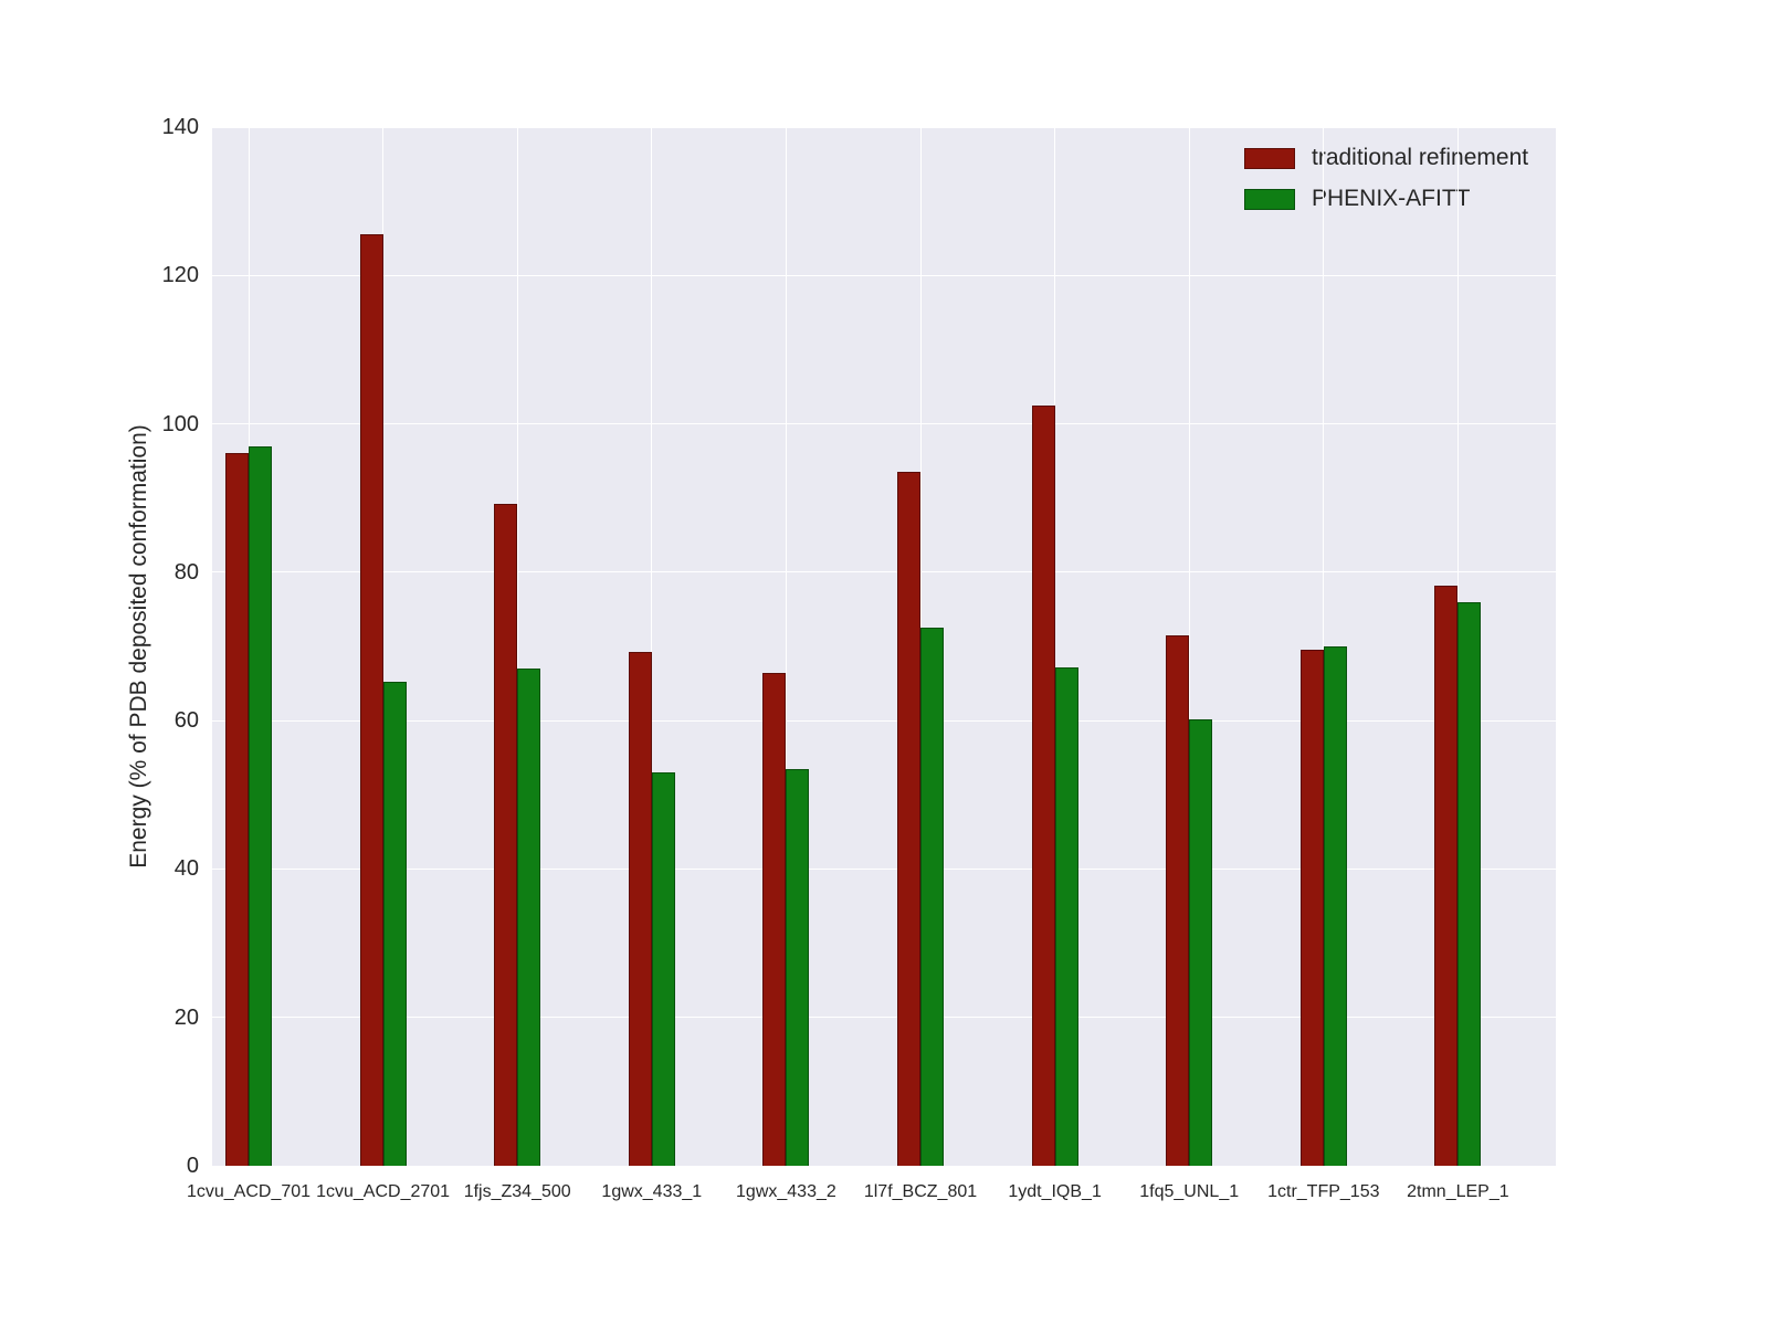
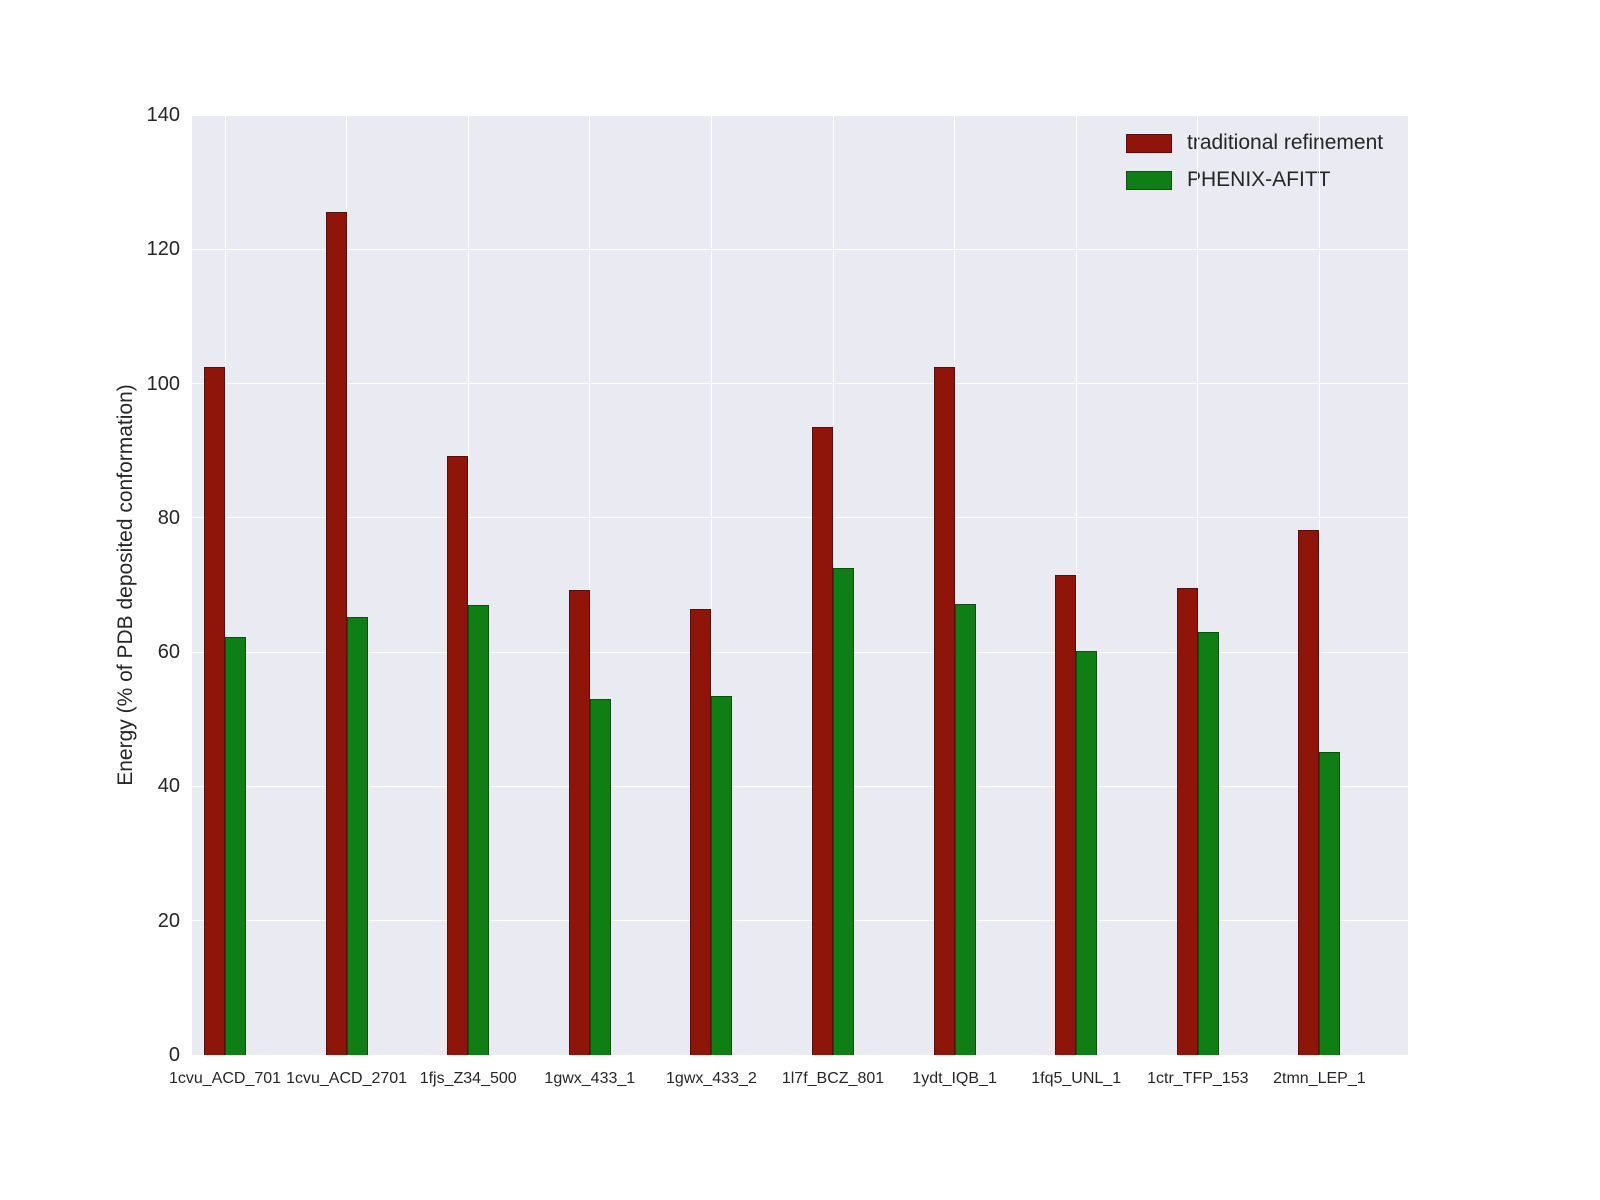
traditional refinement/1cvu_ACD_701: 96 -> 102
PHENIX-AFITT/1cvu_ACD_701: 97 -> 62
PHENIX-AFITT/1ctr_TFP_153: 70 -> 63
PHENIX-AFITT/2tmn_LEP_1: 76 -> 45
